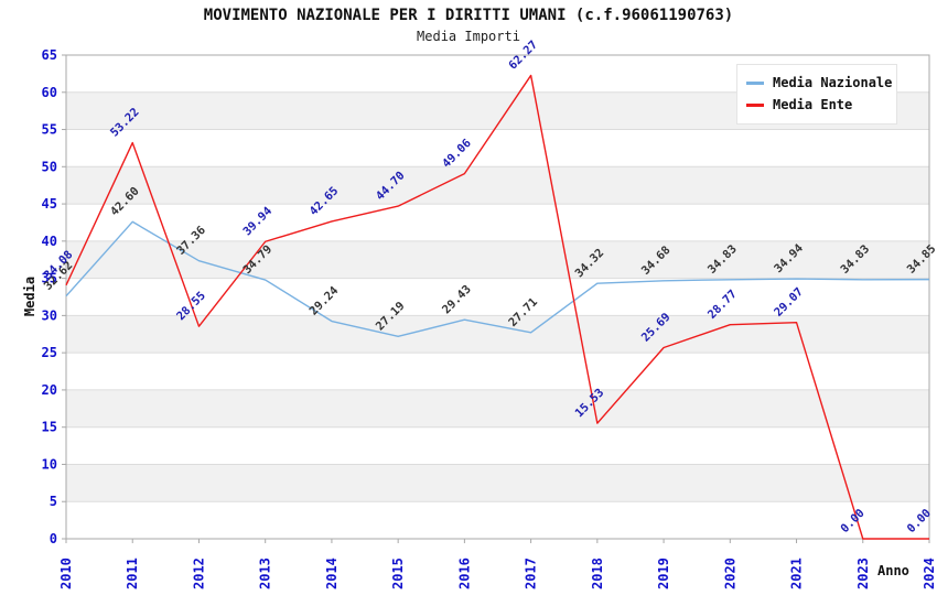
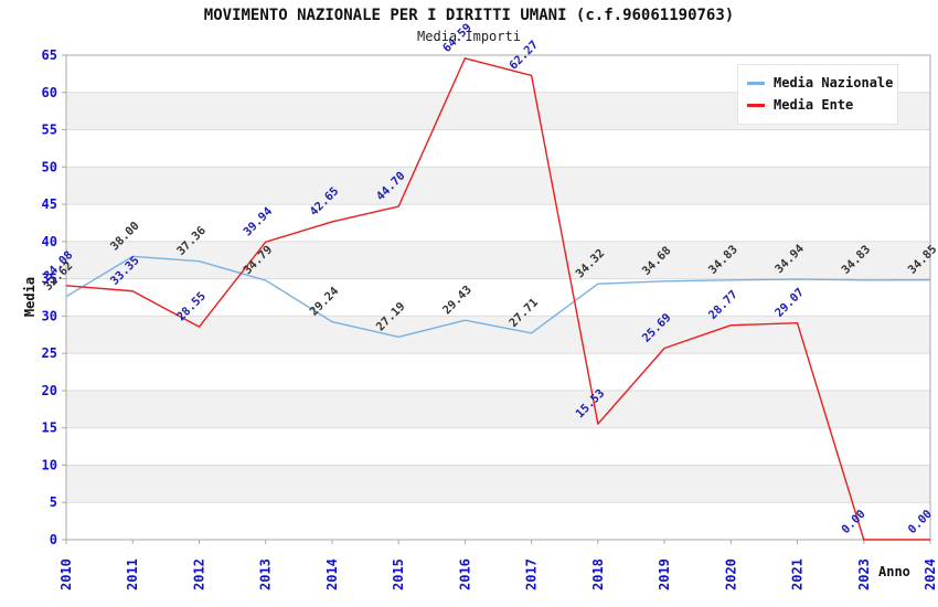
Media Nazionale/2011: 42.60 -> 38.00
Media Ente/2011: 53.22 -> 33.35
Media Ente/2016: 49.06 -> 64.59
